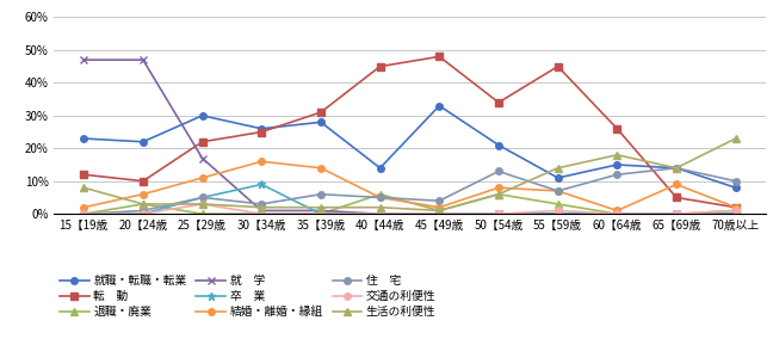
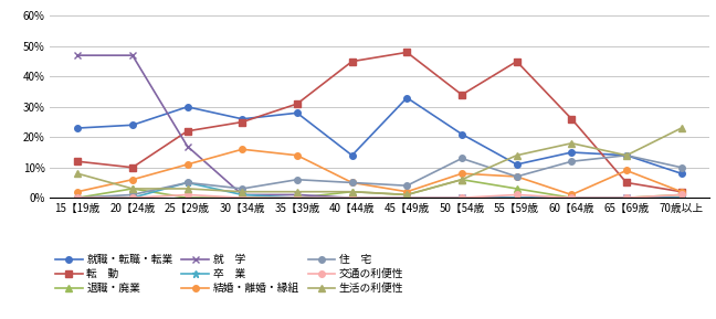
就職・転職・転業/20【24歳: 22% -> 24%
交通の利便性/25【29歳: 3% -> 1%
卒 業/30【34歳: 9% -> 1%
退職・廃業/40【44歳: 6% -> 2%
